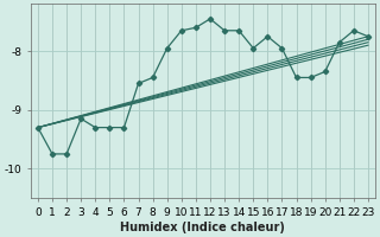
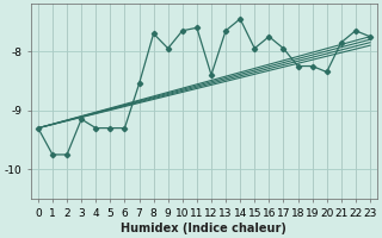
8: -8.45 -> -7.70
12: -7.45 -> -8.40
14: -7.65 -> -7.45
18: -8.45 -> -8.25
19: -8.45 -> -8.25
